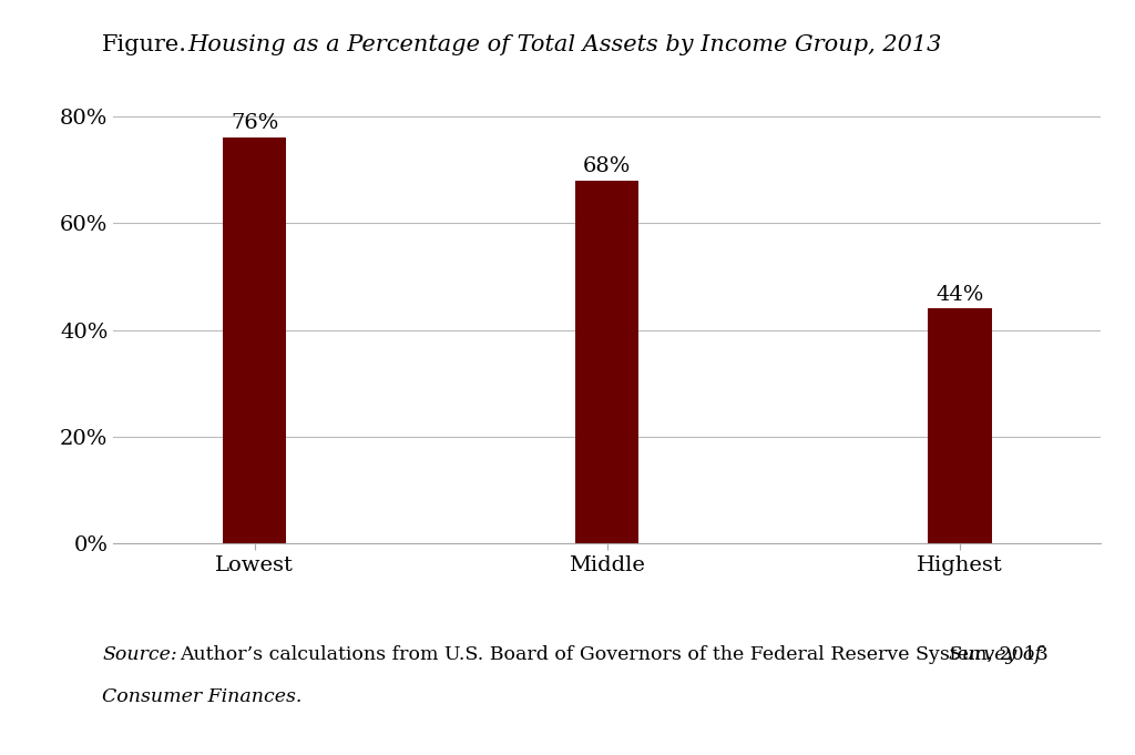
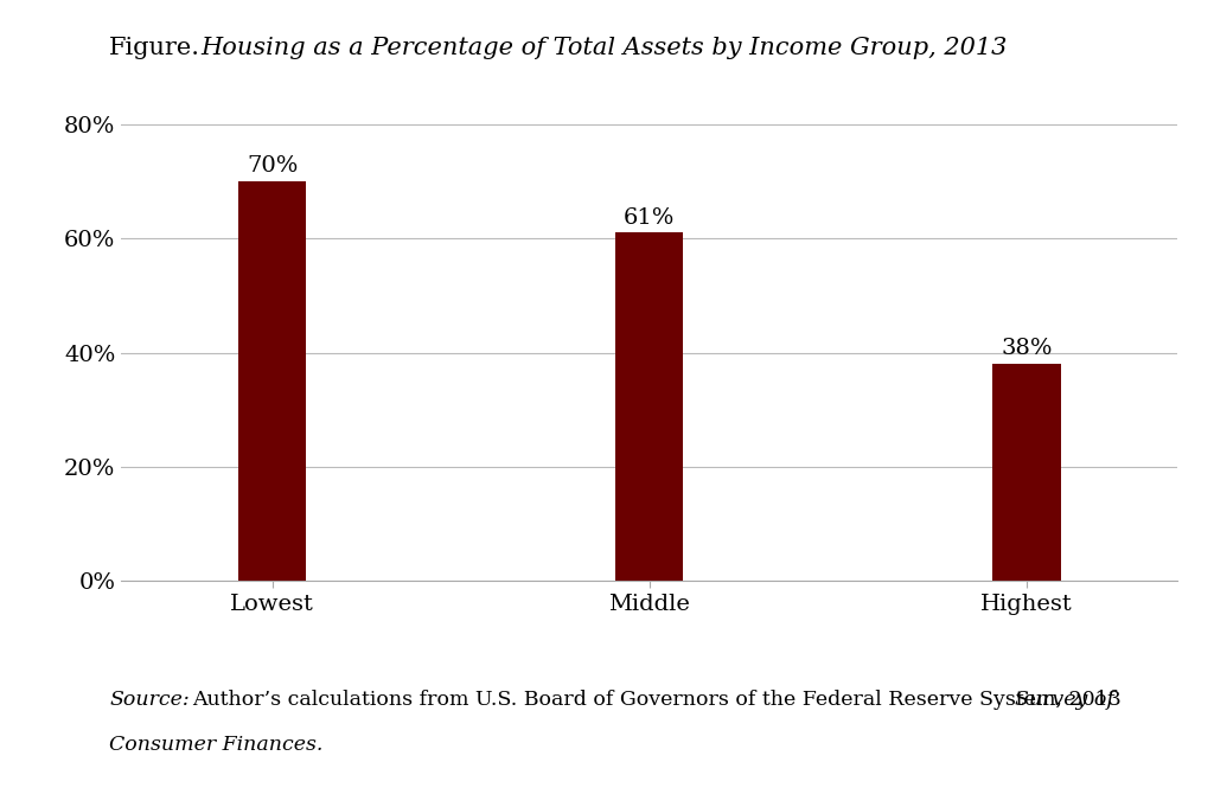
Lowest: 76% -> 70%
Middle: 68% -> 61%
Highest: 44% -> 38%
